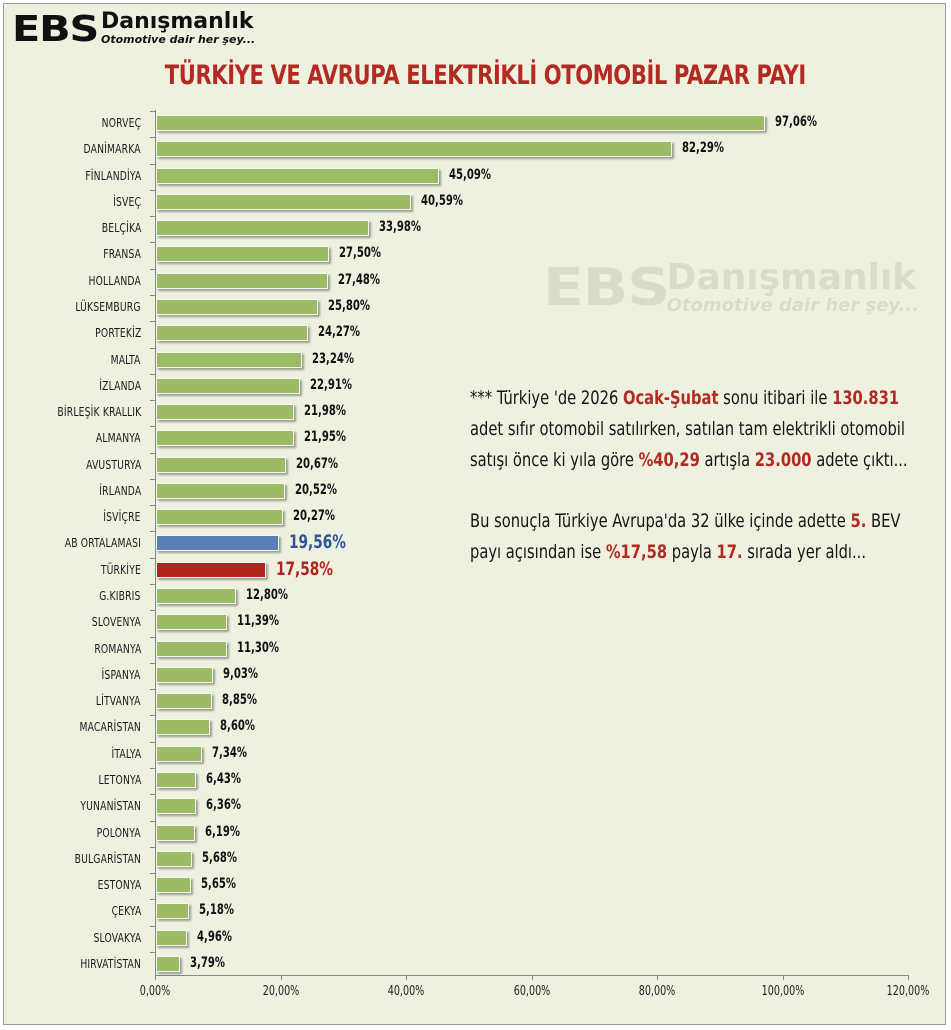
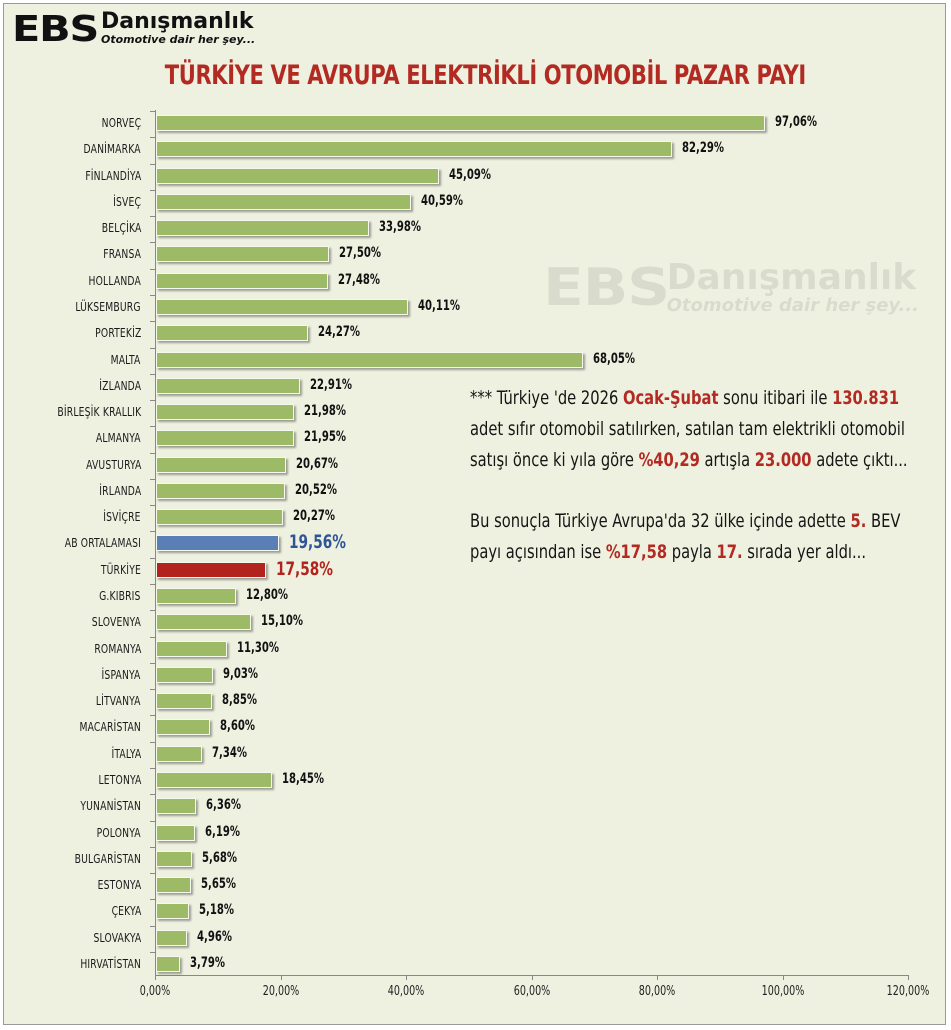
LÜKSEMBURG: 25,80% -> 40,11%
MALTA: 23,24% -> 68,05%
SLOVENYA: 11,39% -> 15,10%
LETONYA: 6,43% -> 18,45%
